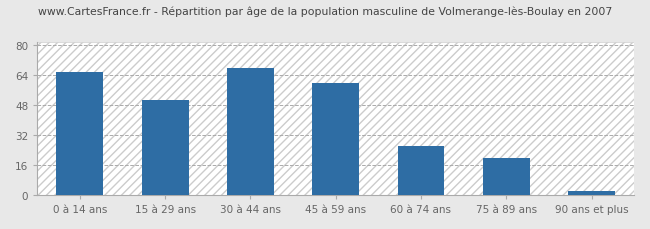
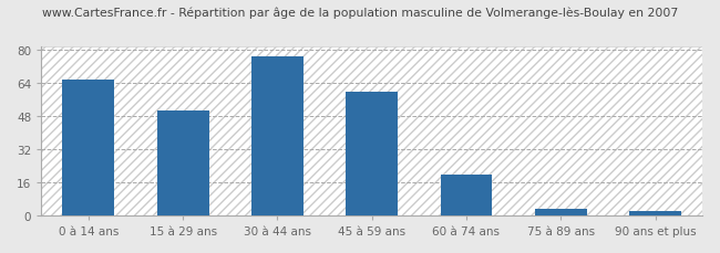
30 à 44 ans: 68 -> 77
60 à 74 ans: 26 -> 20
75 à 89 ans: 20 -> 3
